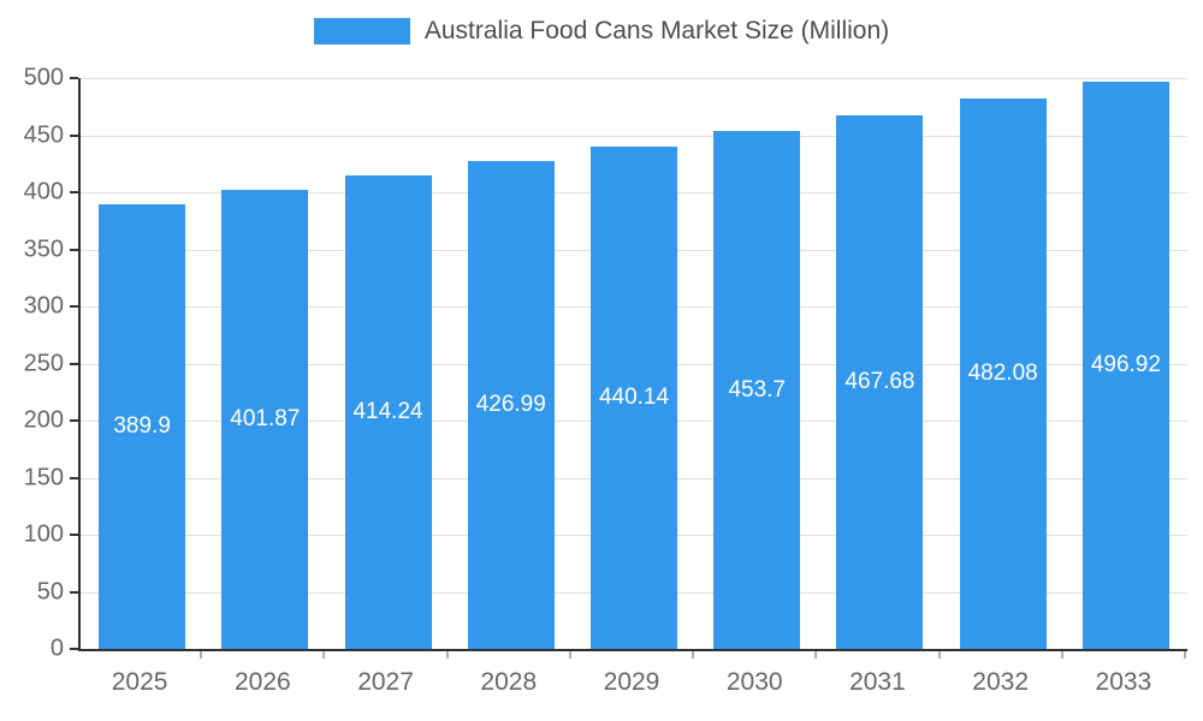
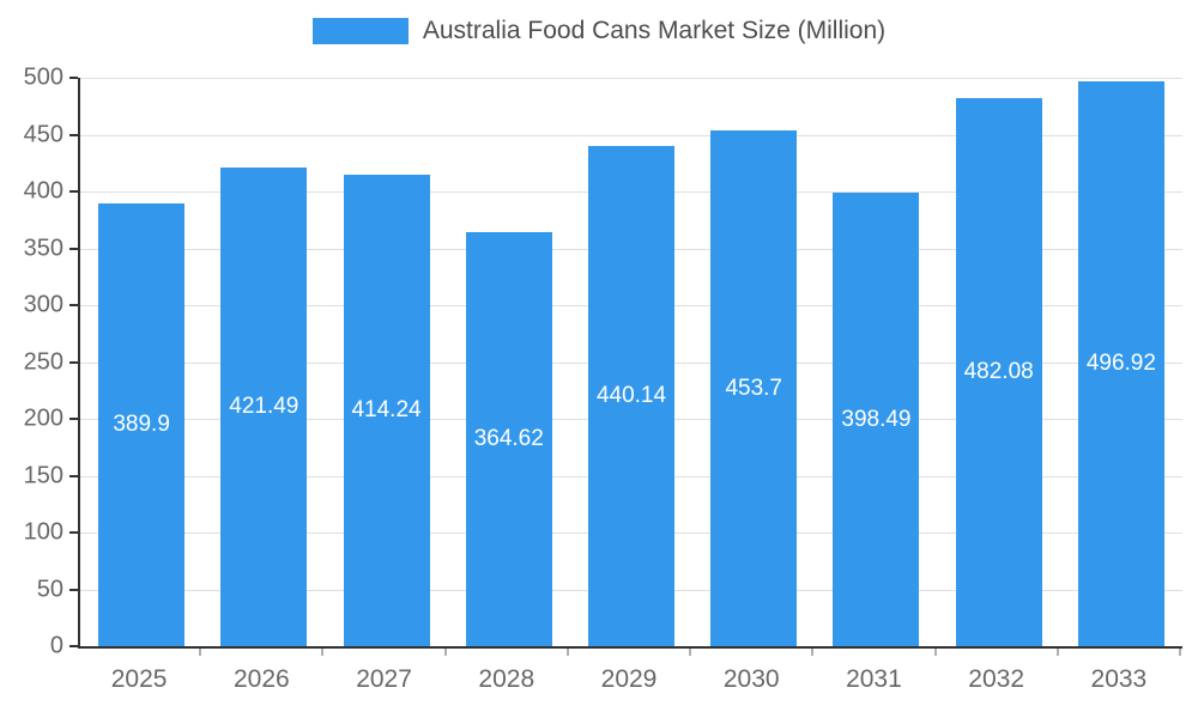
2026: 401.87 -> 421.49
2028: 426.99 -> 364.62
2031: 467.68 -> 398.49
